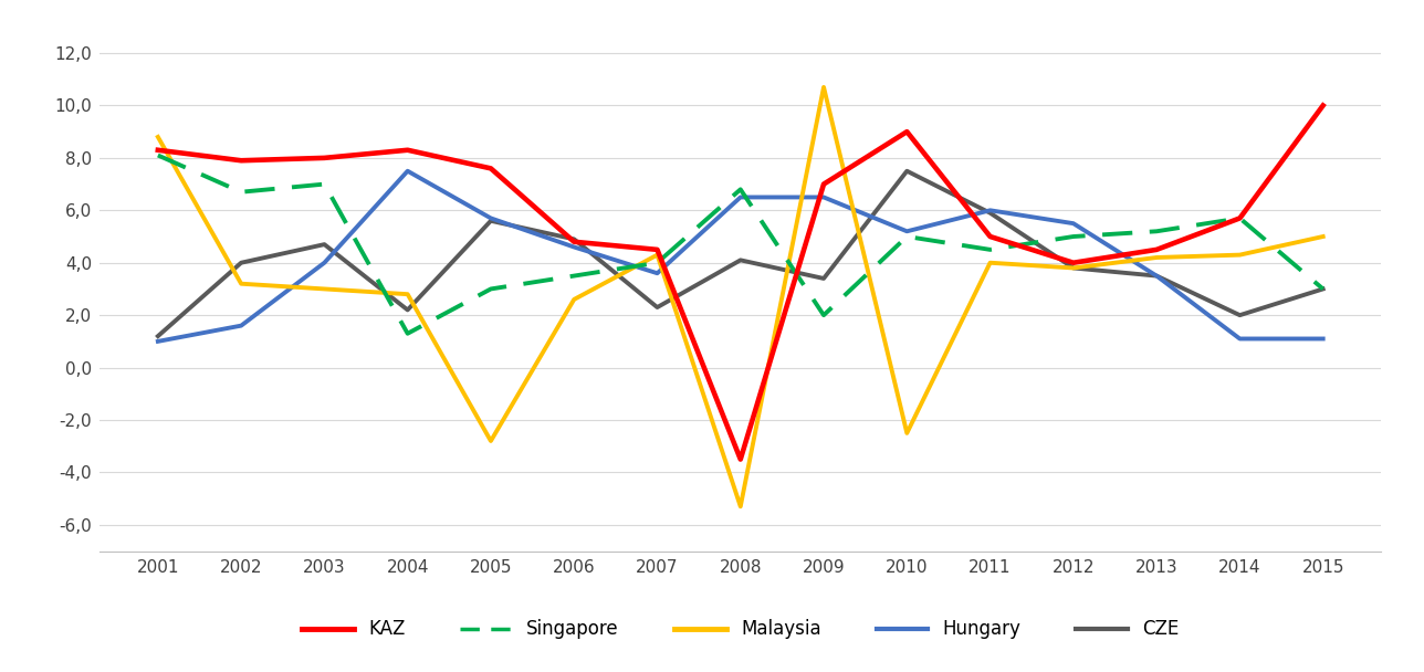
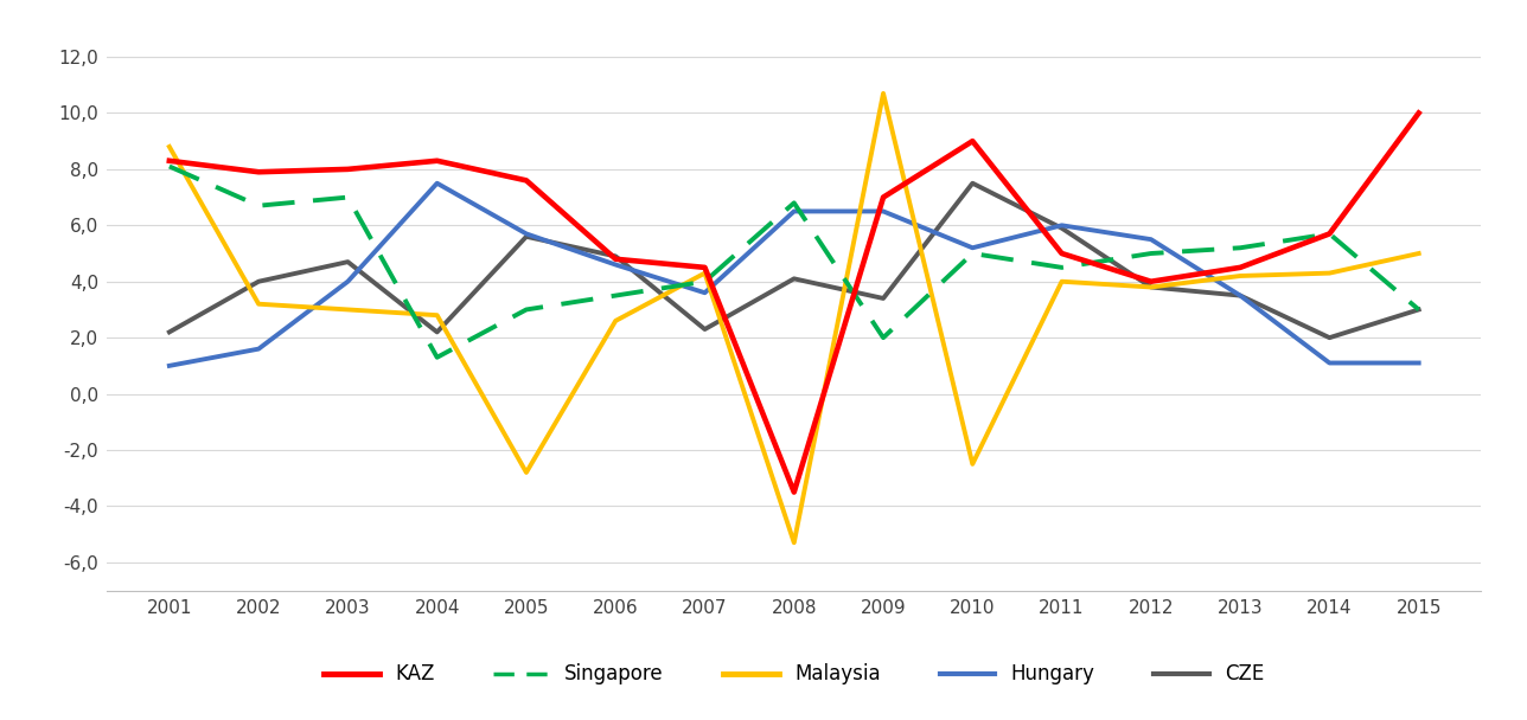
CZE/2001: 1,2 -> 2,2
